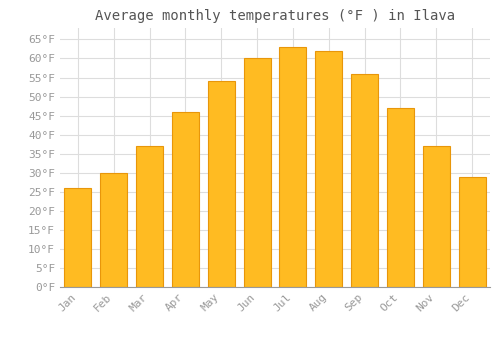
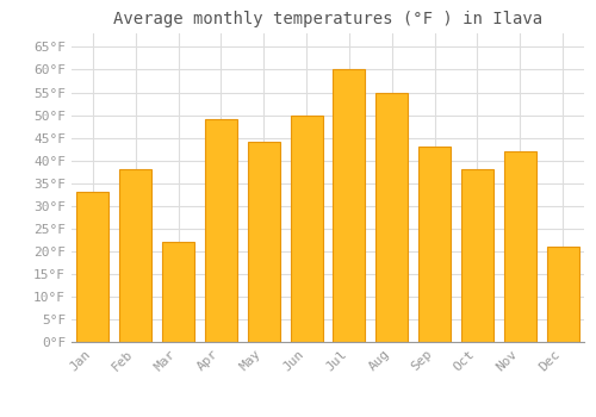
Jan: 26°F -> 33°F
Feb: 30°F -> 38°F
Mar: 37°F -> 22°F
Apr: 46°F -> 49°F
May: 54°F -> 44°F
Jun: 60°F -> 50°F
Jul: 63°F -> 60°F
Aug: 62°F -> 55°F
Sep: 56°F -> 43°F
Oct: 47°F -> 38°F
Nov: 37°F -> 42°F
Dec: 29°F -> 21°F
